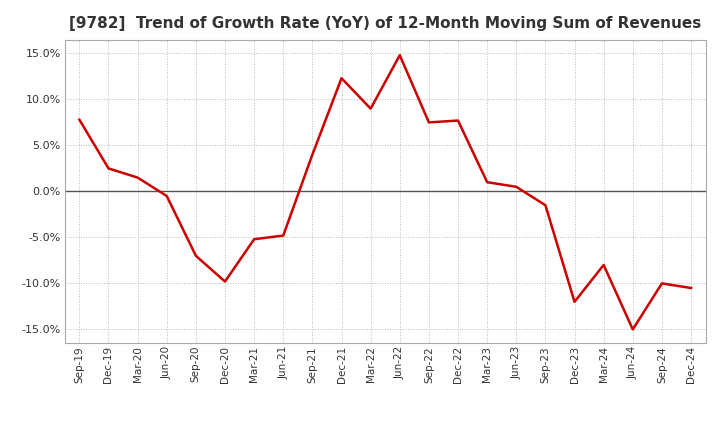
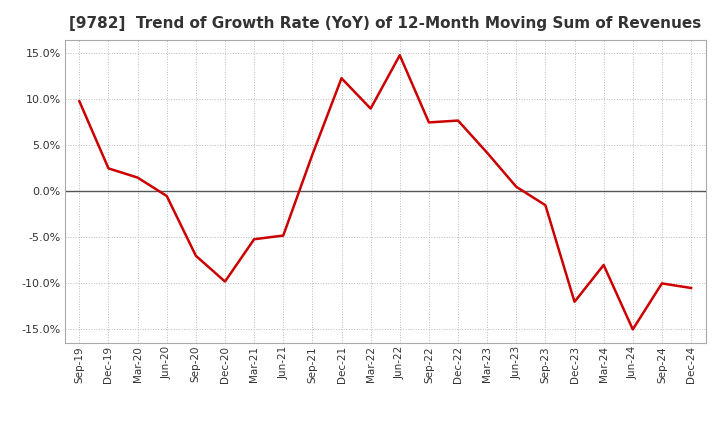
Sep-19: 7.8% -> 9.8%
Mar-23: 1.0% -> 4.2%
